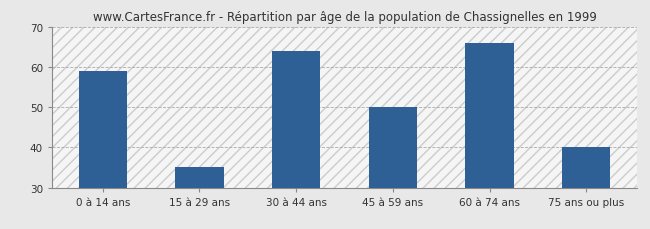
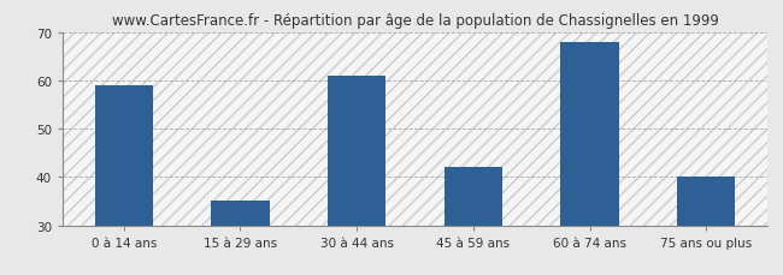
30 à 44 ans: 64 -> 61
45 à 59 ans: 50 -> 42
60 à 74 ans: 66 -> 68
